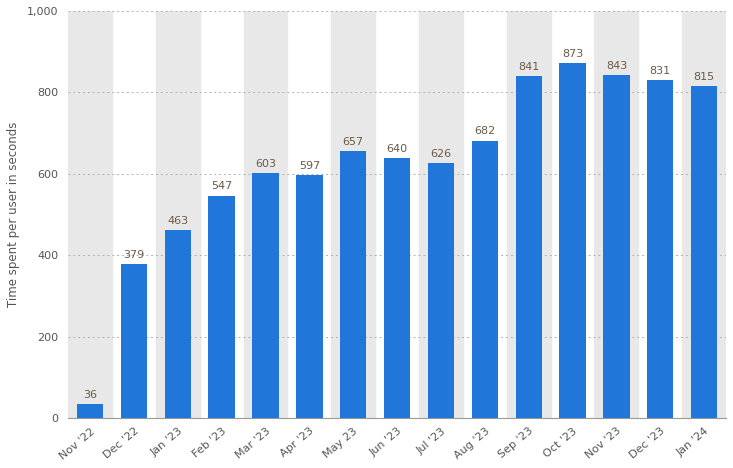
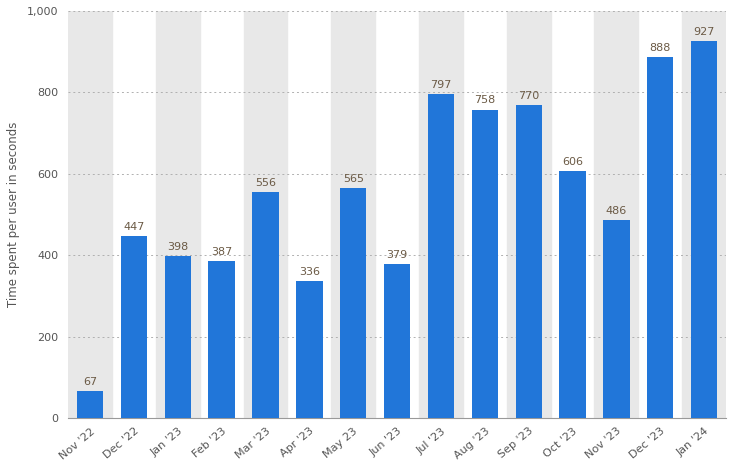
Nov '22: 36 -> 67
Dec '22: 379 -> 447
Jan '23: 463 -> 398
Feb '23: 547 -> 387
Mar '23: 603 -> 556
Apr '23: 597 -> 336
May 23: 657 -> 565
Jun '23: 640 -> 379
Jul '23: 626 -> 797
Aug '23: 682 -> 758
Sep '23: 841 -> 770
Oct '23: 873 -> 606
Nov '23: 843 -> 486
Dec '23: 831 -> 888
Jan '24: 815 -> 927
